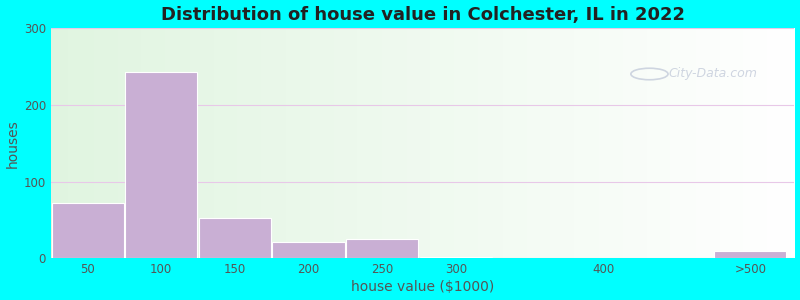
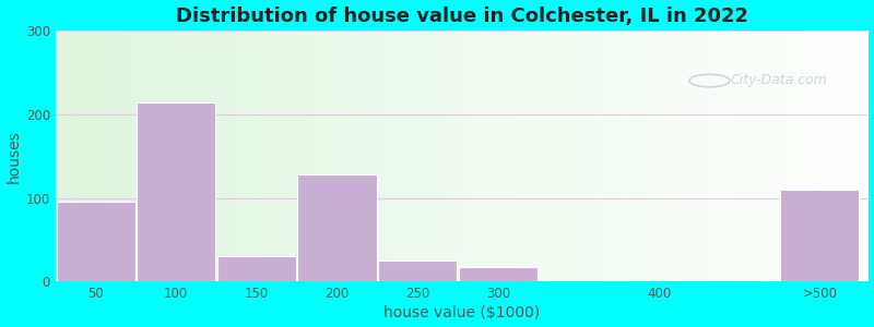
50: 72 -> 96
100: 243 -> 214
150: 53 -> 30
200: 22 -> 128
300: 2 -> 18
>500: 10 -> 110
